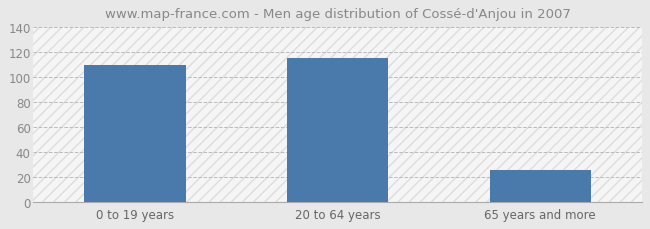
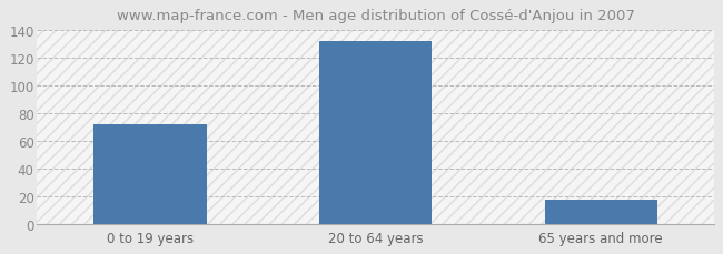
0 to 19 years: 110 -> 72
20 to 64 years: 115 -> 132
65 years and more: 26 -> 18
